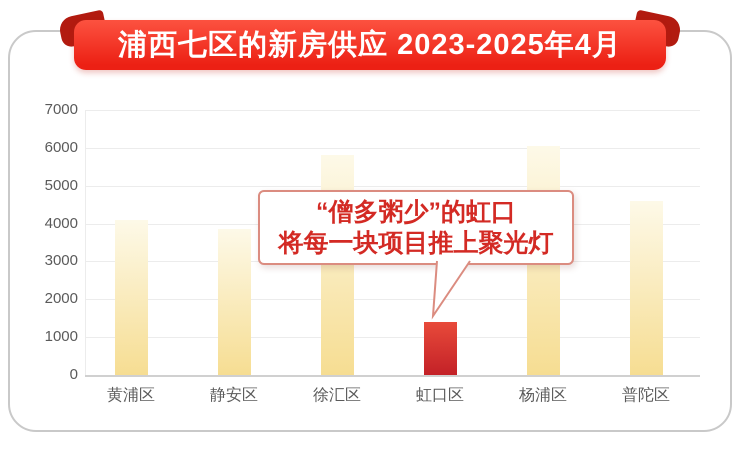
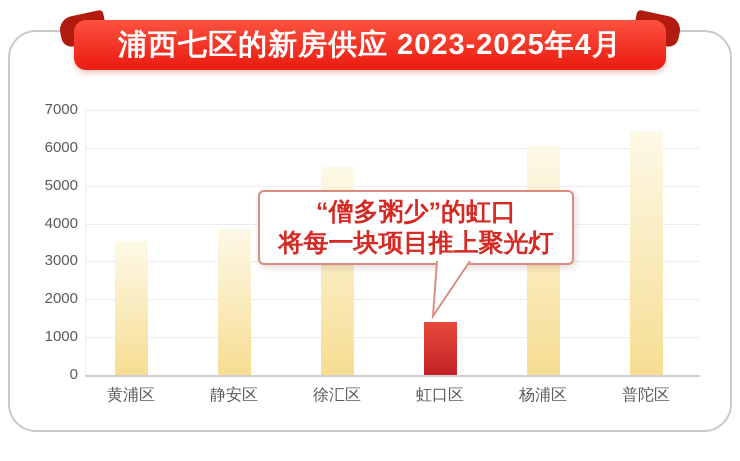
黄浦区: 4100 -> 3600
徐汇区: 5800 -> 5500
普陀区: 4600 -> 6400
